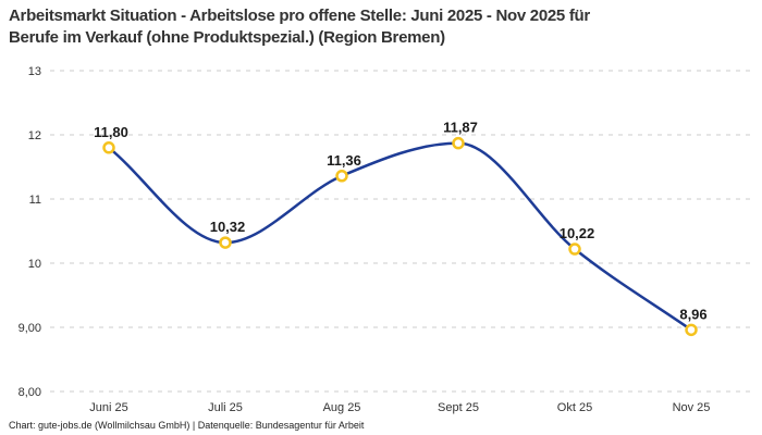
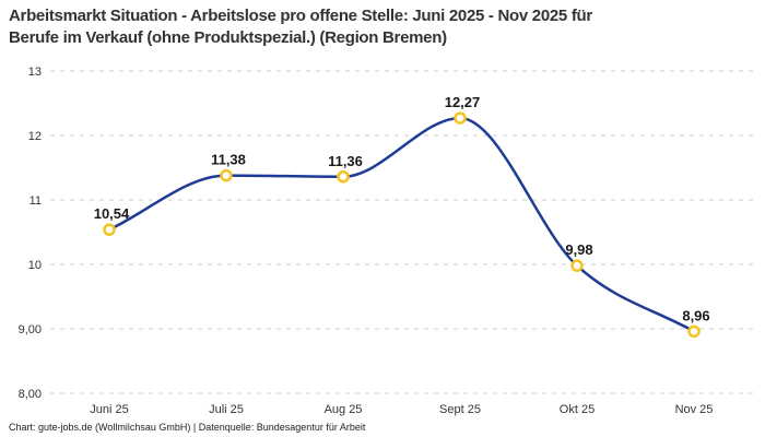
Juni 25: 11,80 -> 10,54
Juli 25: 10,32 -> 11,38
Sept 25: 11,87 -> 12,27
Okt 25: 10,22 -> 9,98
